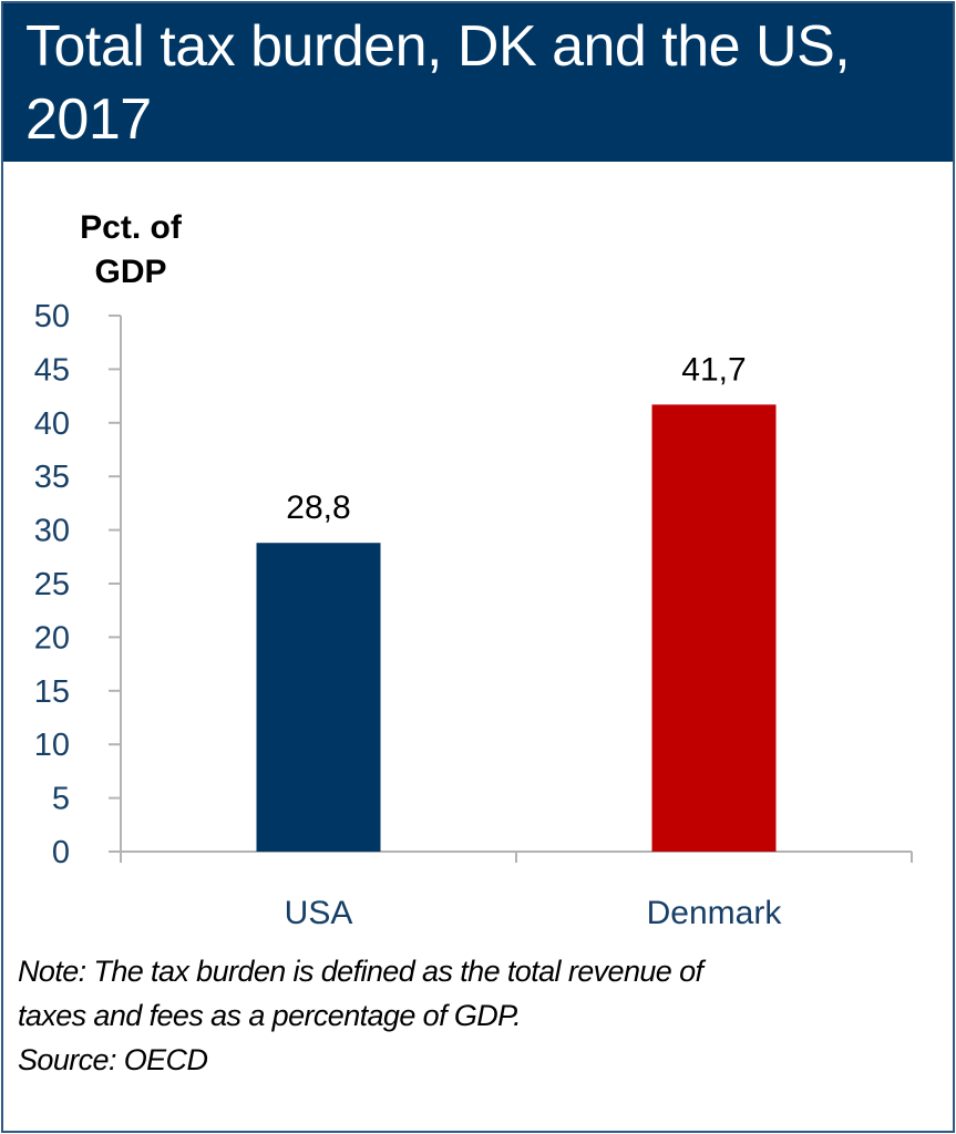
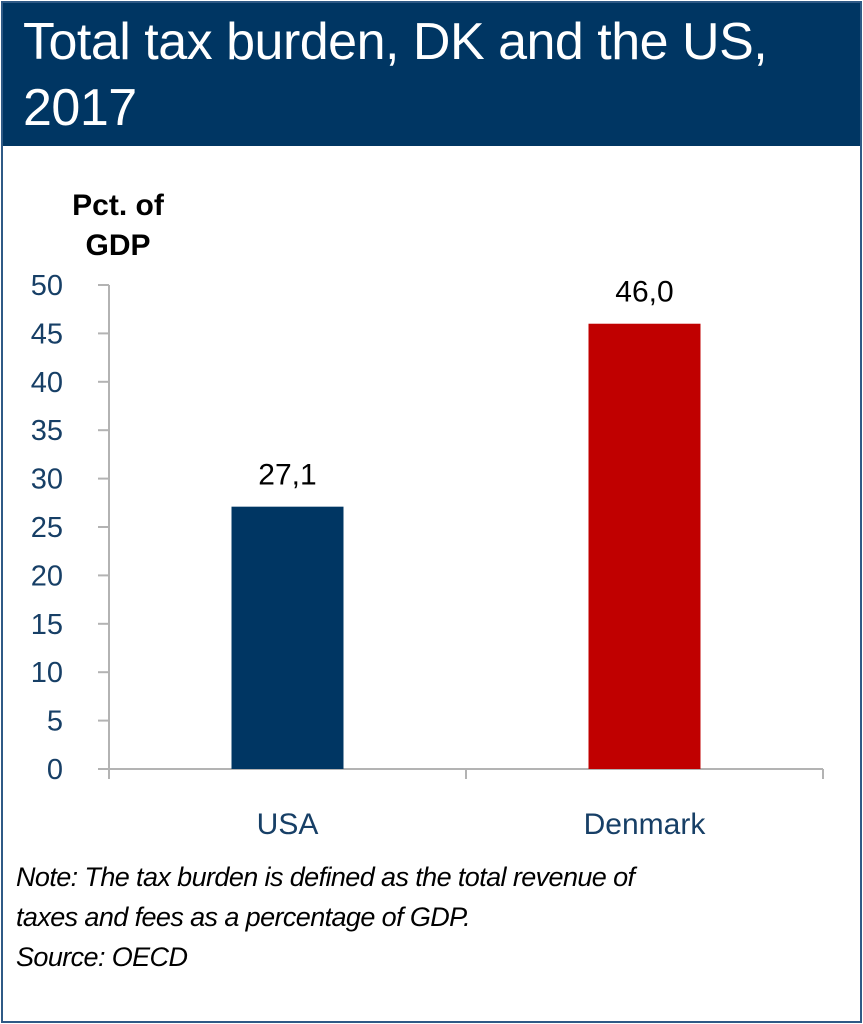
USA: 28,8 -> 27,1
Denmark: 41,7 -> 46,0
